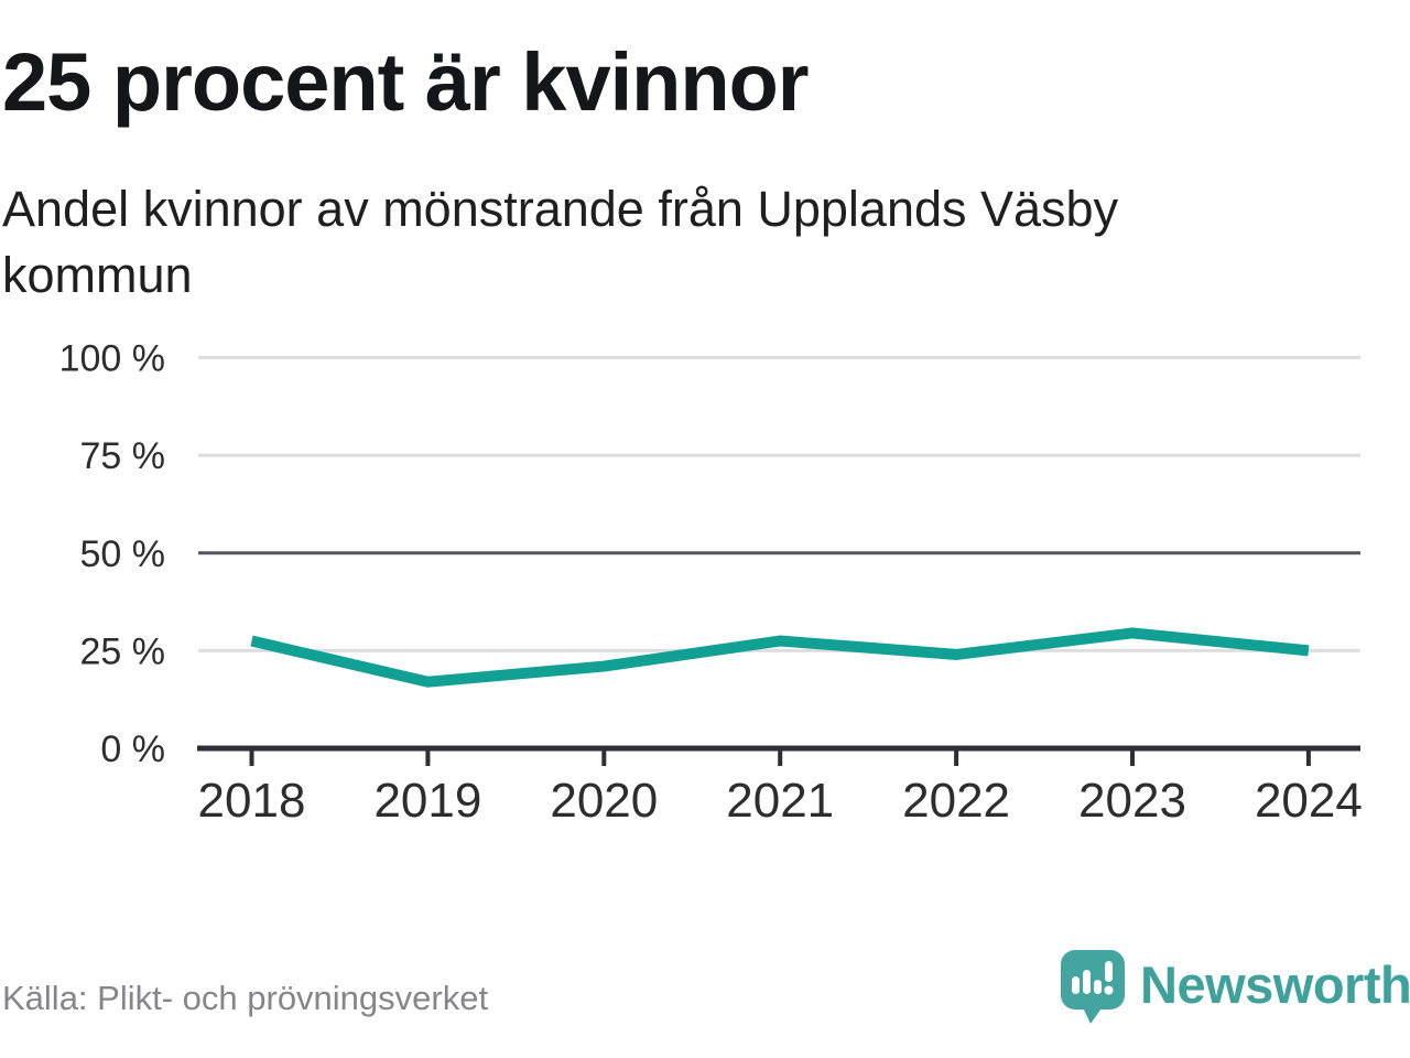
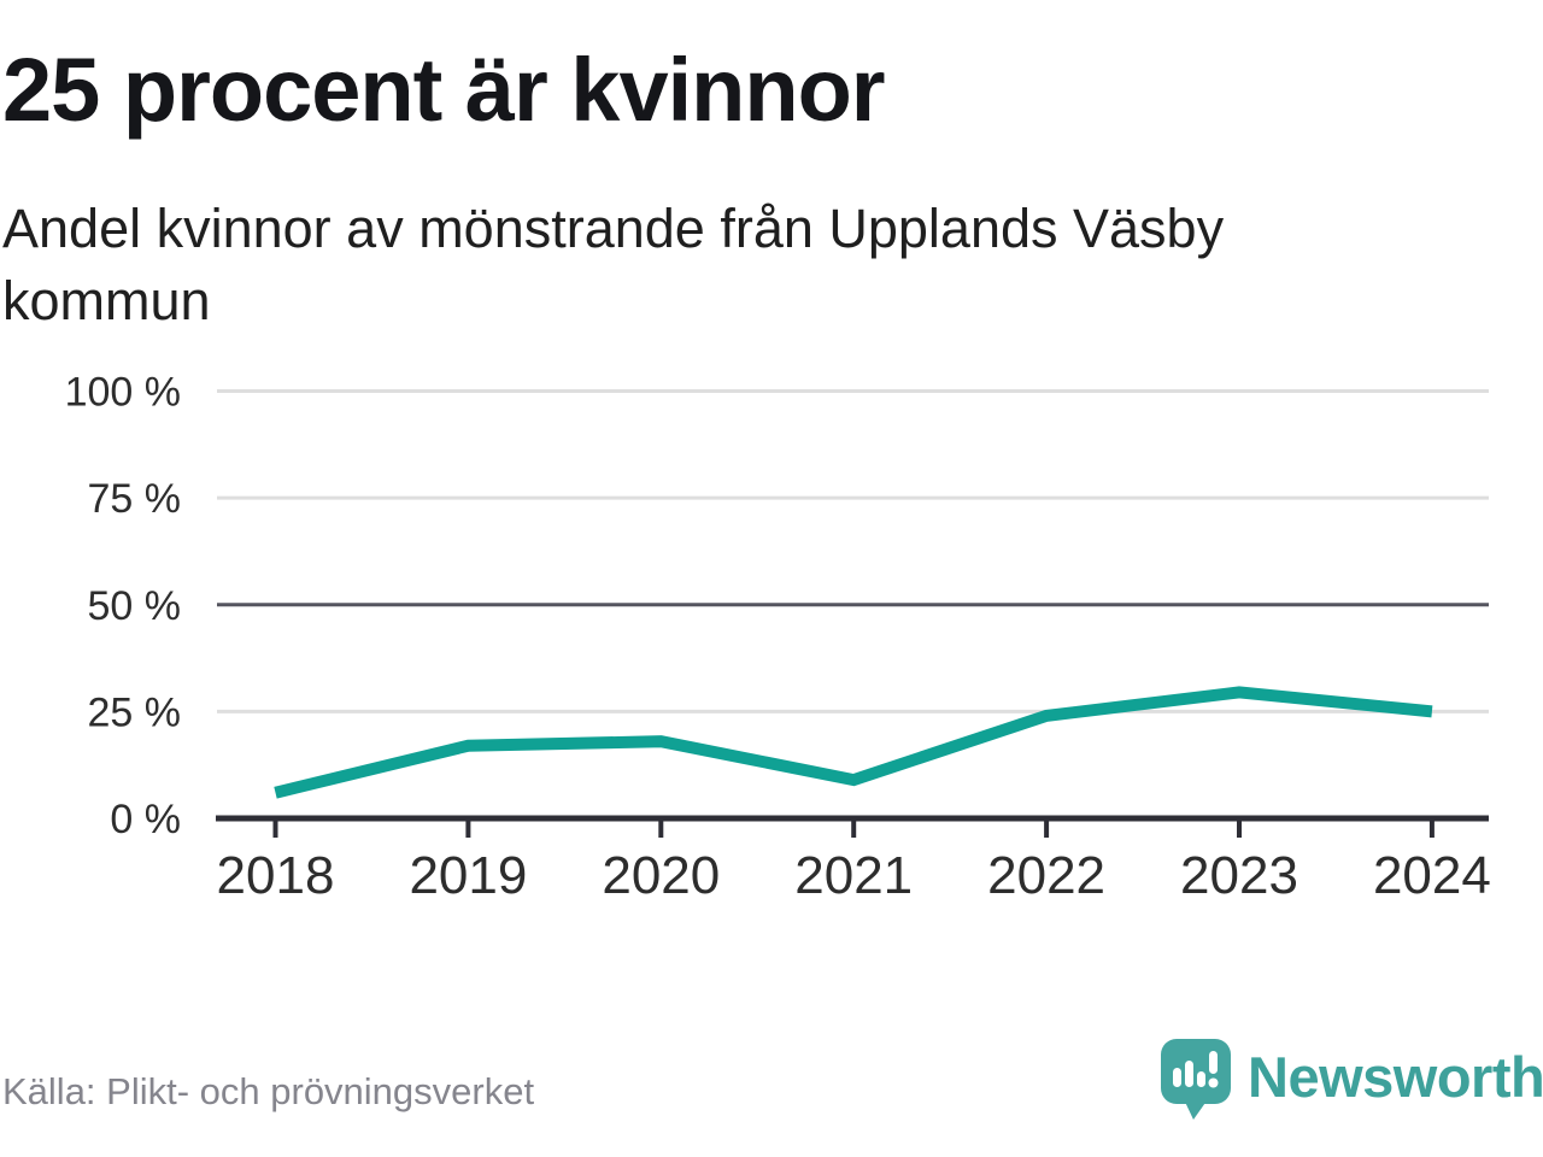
2018: 28% -> 6%
2020: 21% -> 18%
2021: 28% -> 9%
